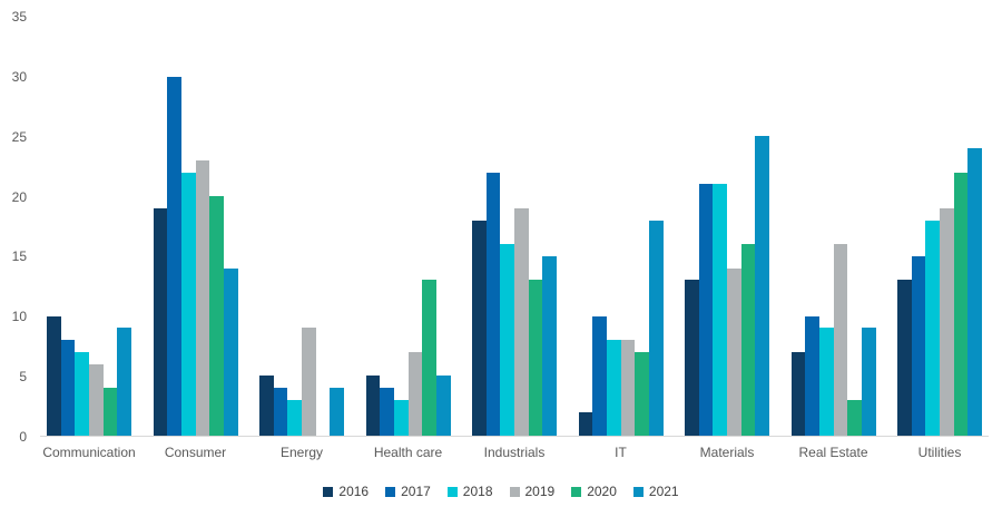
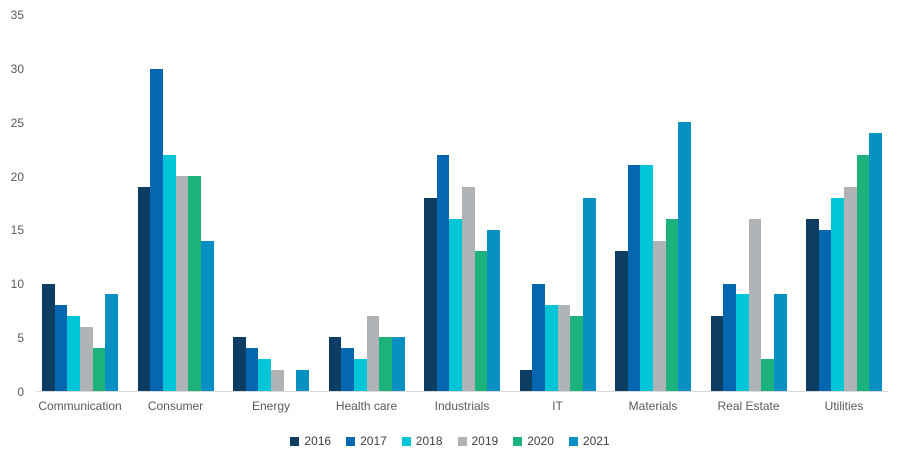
2019/Consumer: 23 -> 20
2019/Energy: 9 -> 2
2021/Energy: 4 -> 2
2020/Health care: 13 -> 5
2016/Utilities: 13 -> 16
